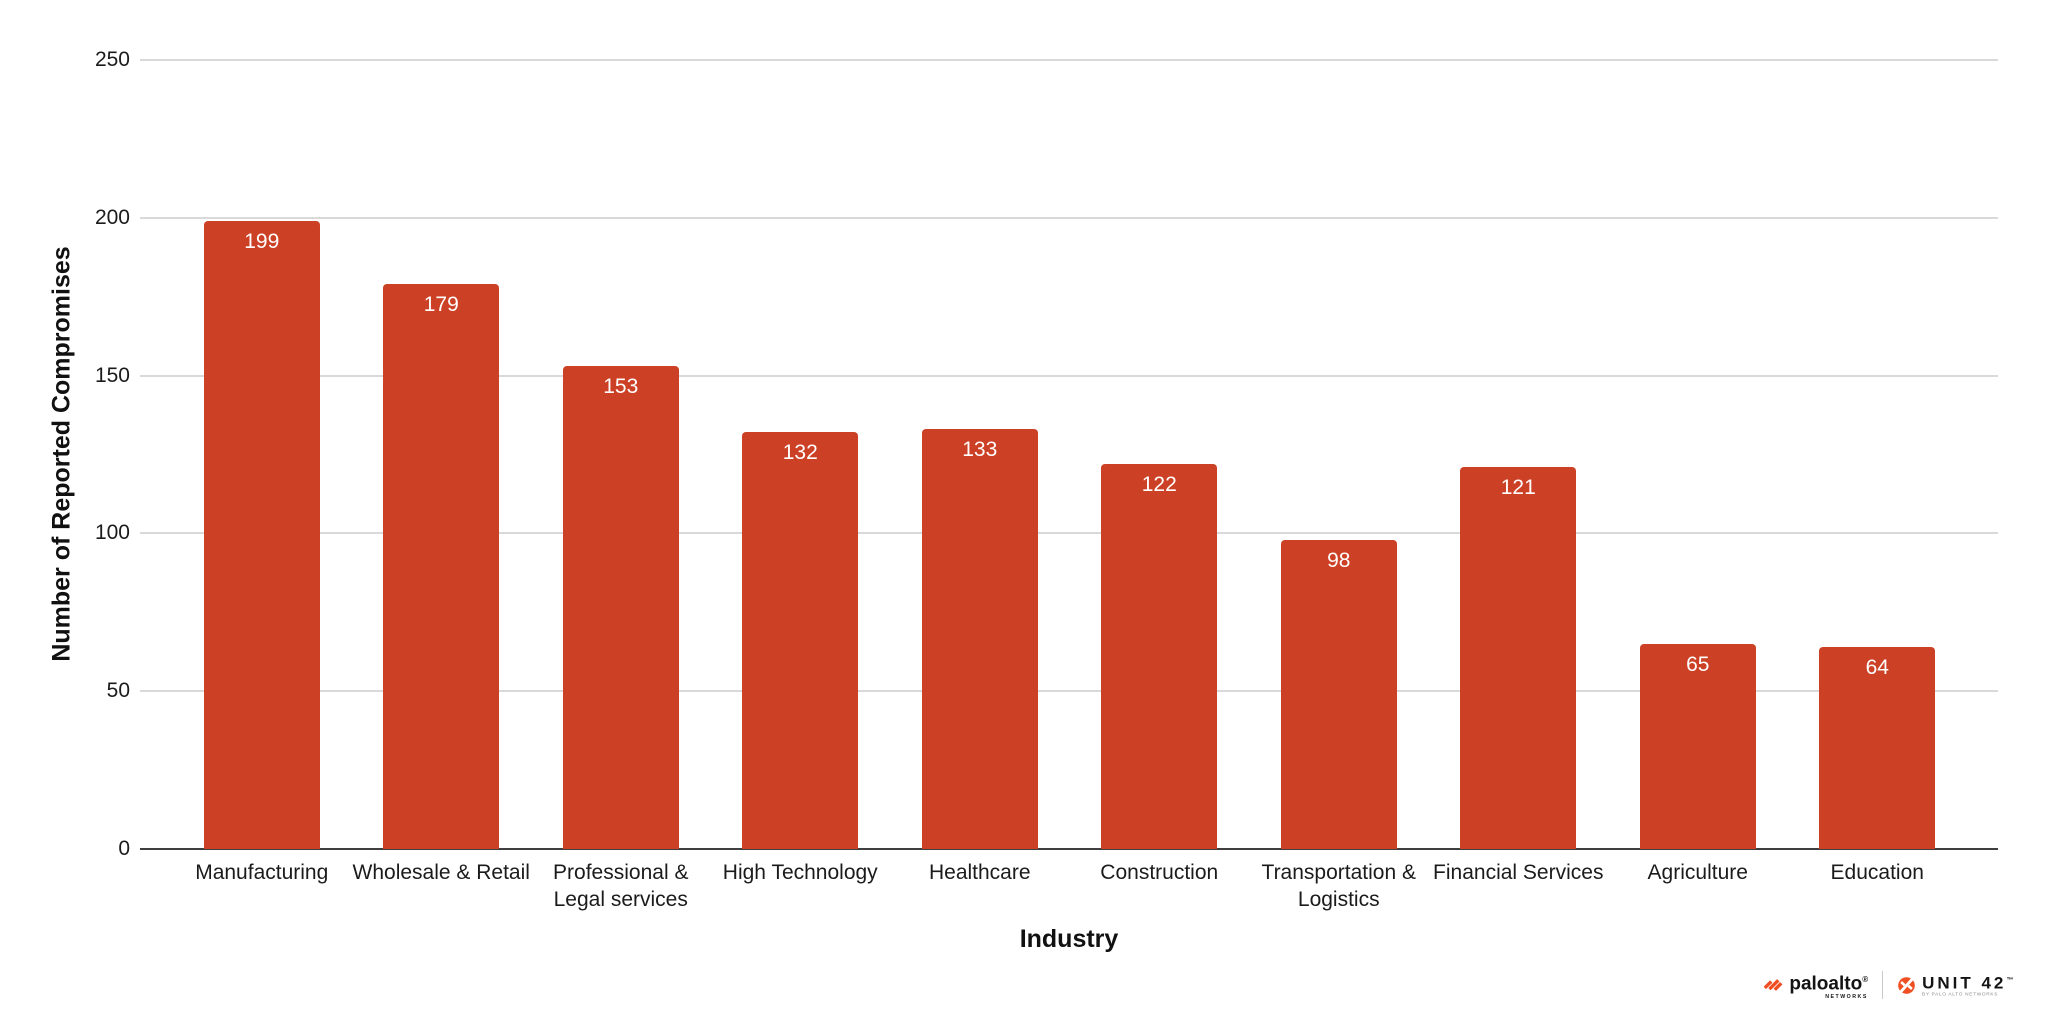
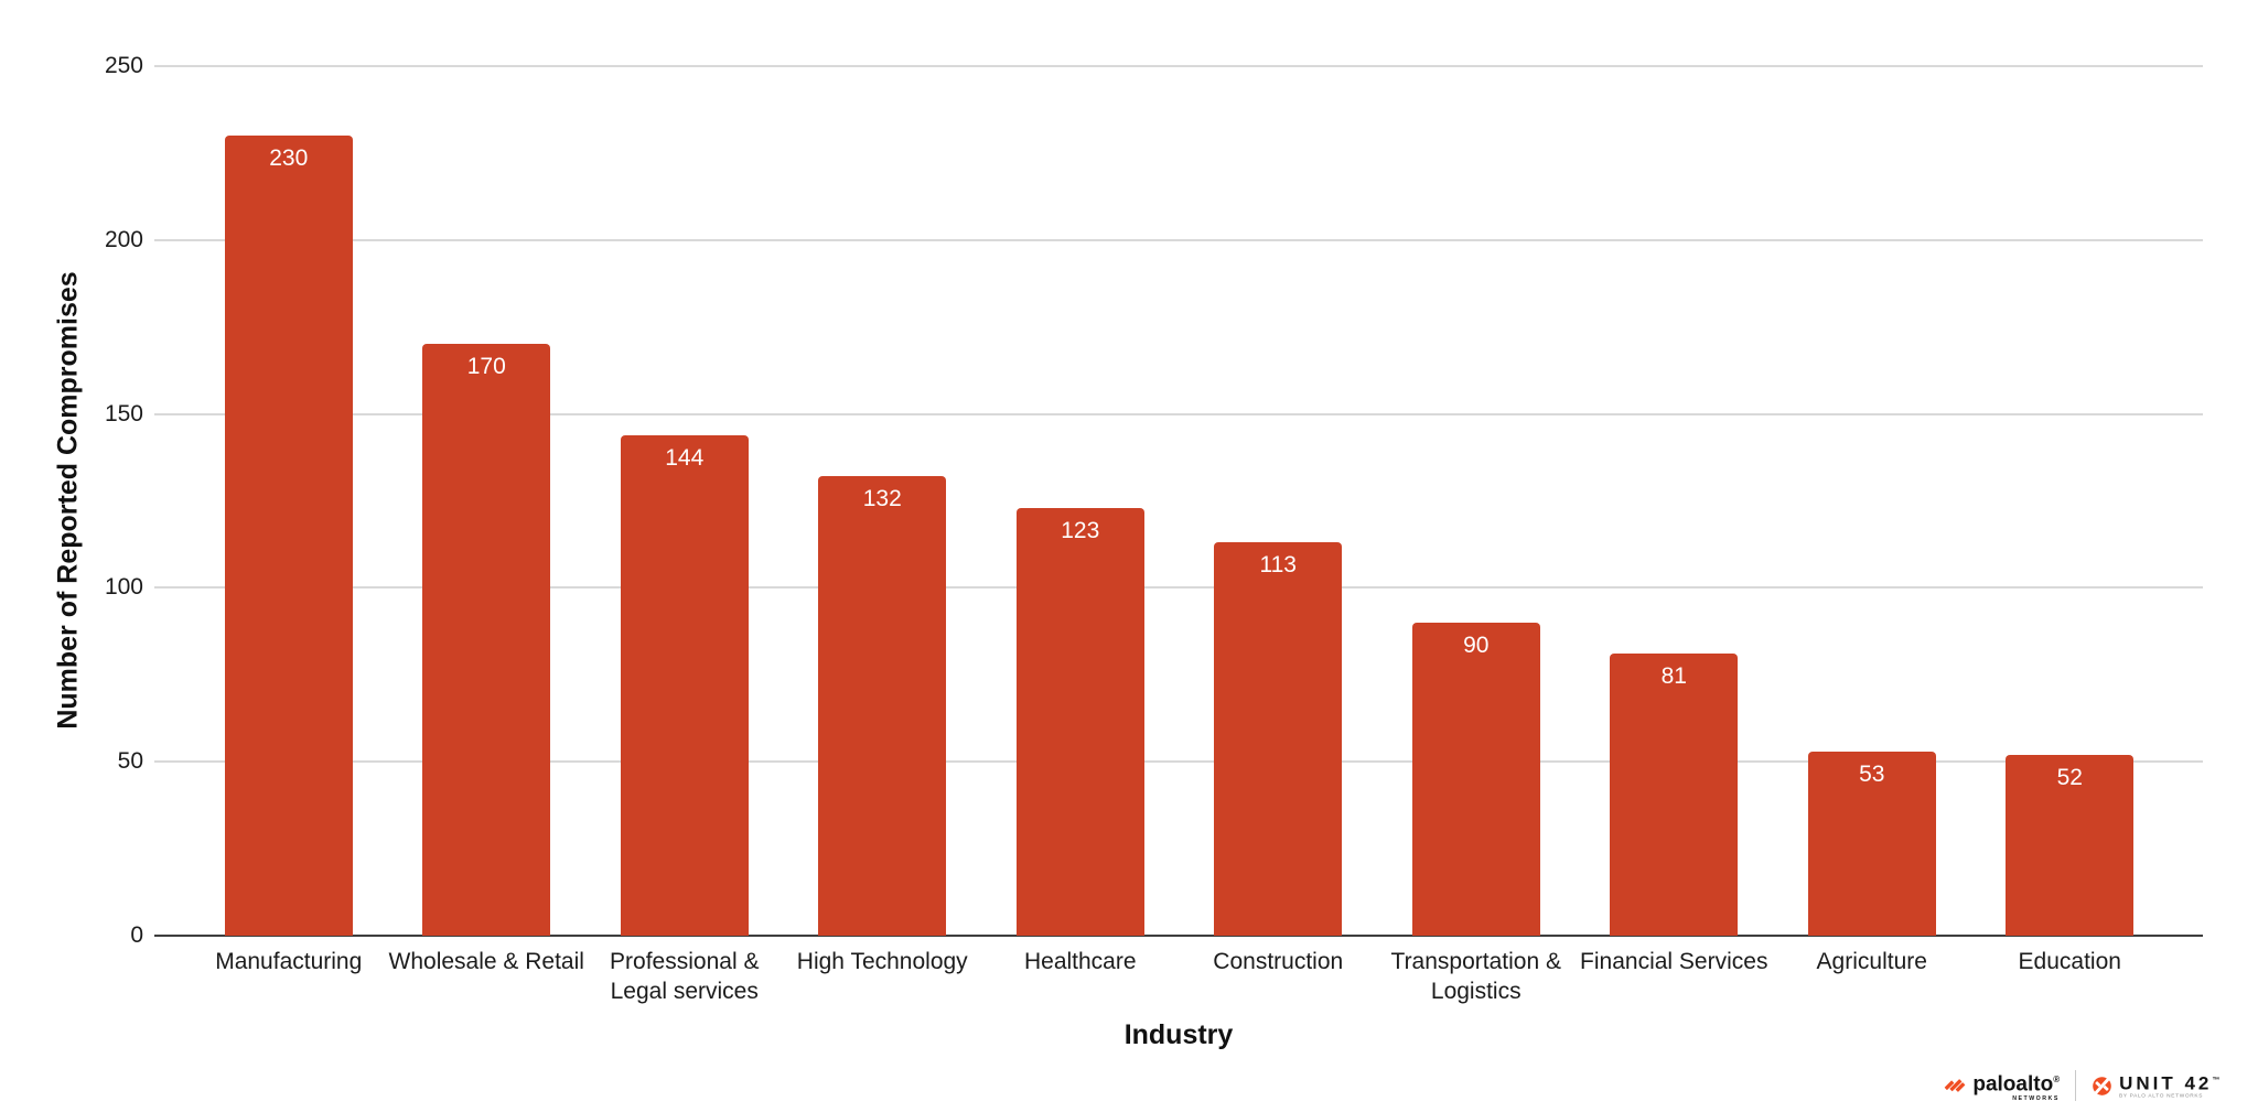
Manufacturing: 199 -> 230
Wholesale & Retail: 179 -> 170
Professional & Legal services: 153 -> 144
Healthcare: 133 -> 123
Construction: 122 -> 113
Transportation & Logistics: 98 -> 90
Financial Services: 121 -> 81
Agriculture: 65 -> 53
Education: 64 -> 52
